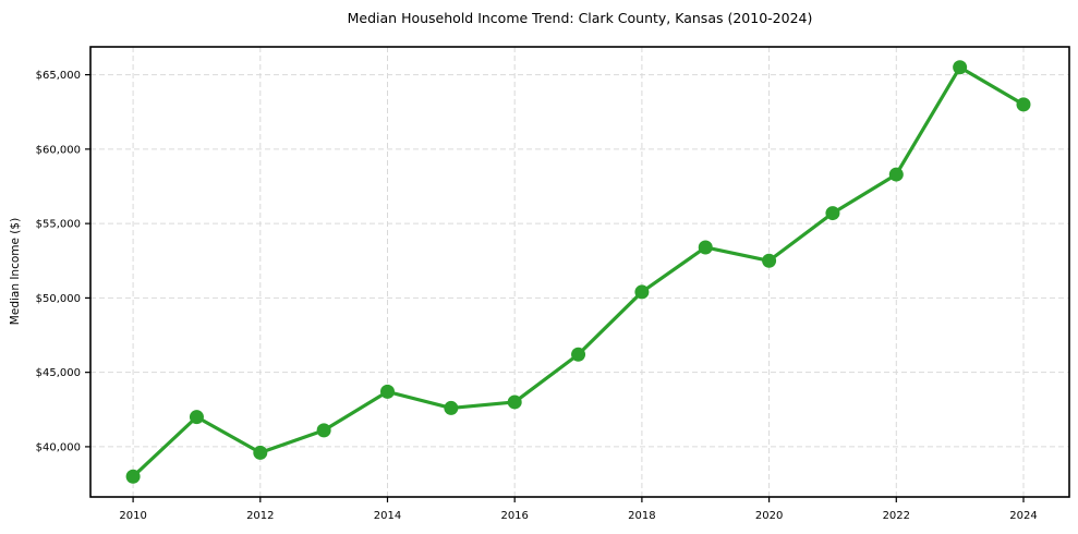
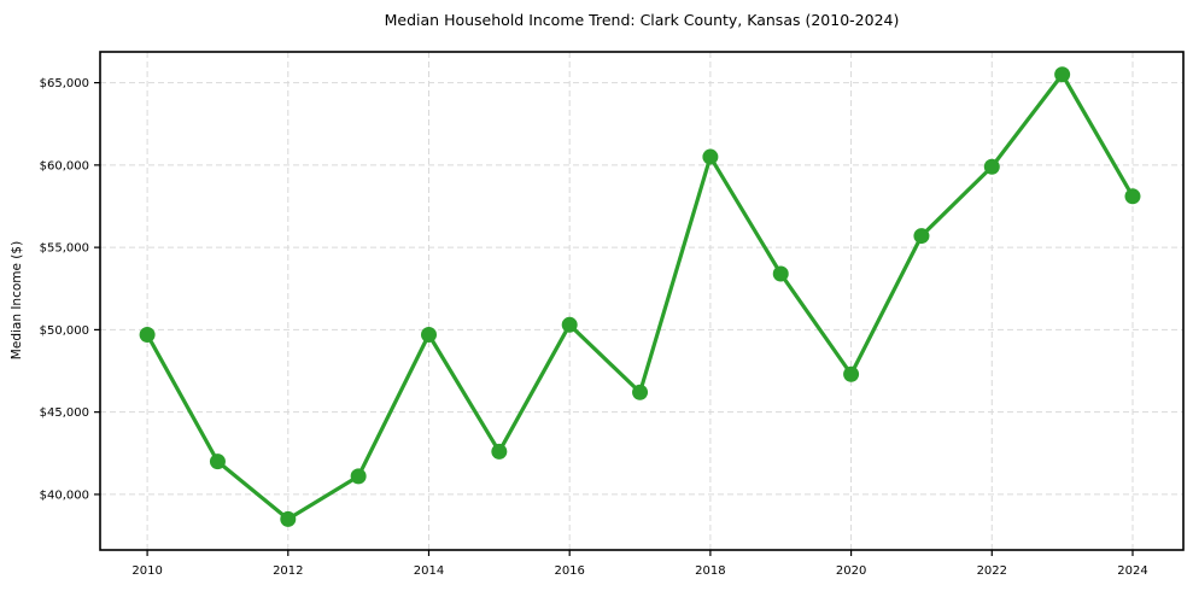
2010: $38000 -> $49700
2012: $39600 -> $38500
2014: $43700 -> $49700
2016: $43000 -> $50300
2018: $50400 -> $60500
2020: $52500 -> $47300
2022: $58300 -> $59900
2024: $63000 -> $58100
